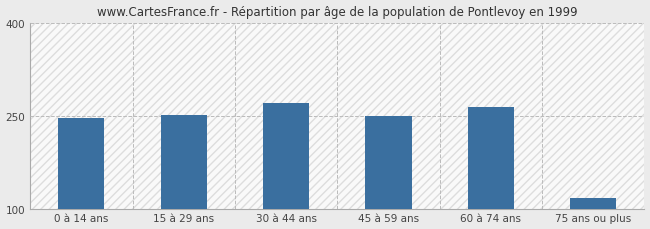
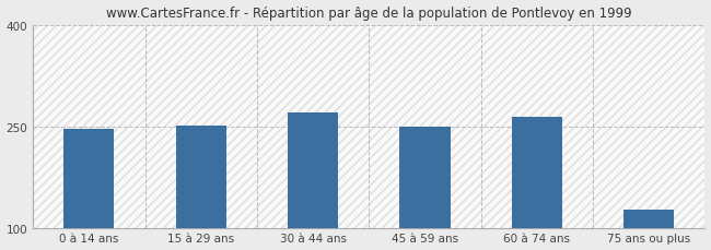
75 ans ou plus: 117 -> 126
